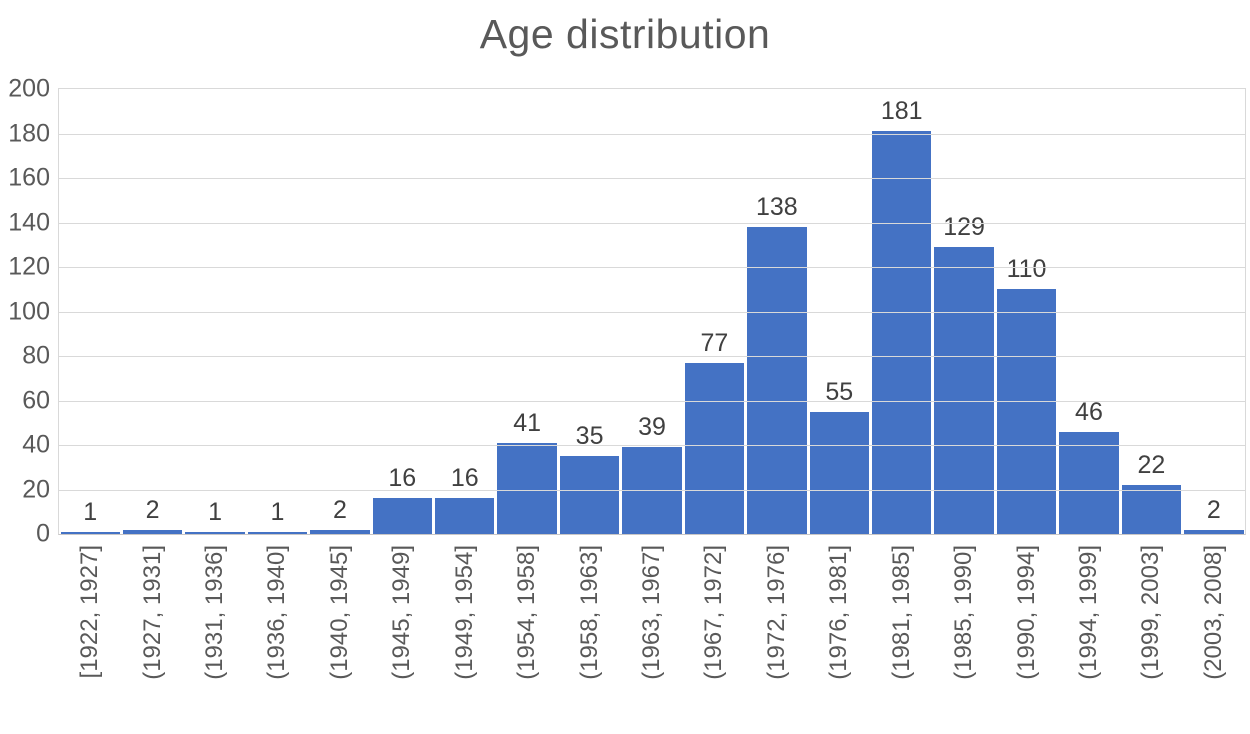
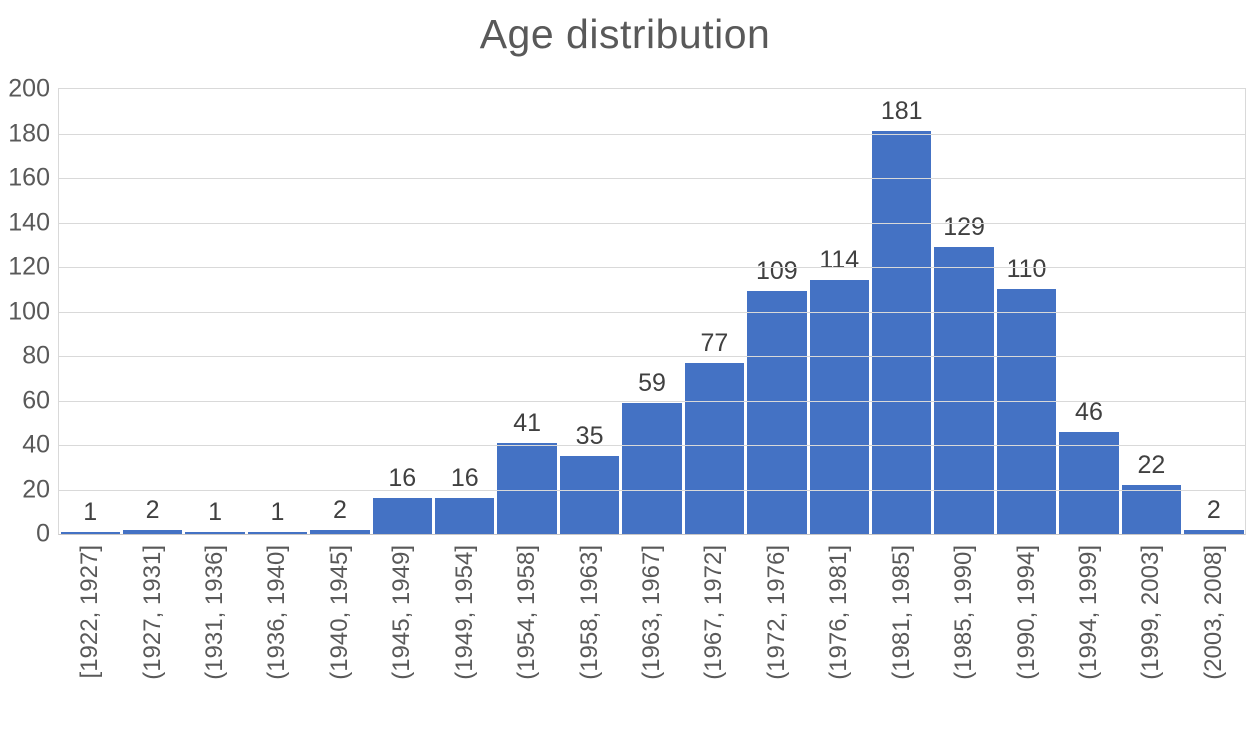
(1963, 1967]: 39 -> 59
(1972, 1976]: 138 -> 109
(1976, 1981]: 55 -> 114
